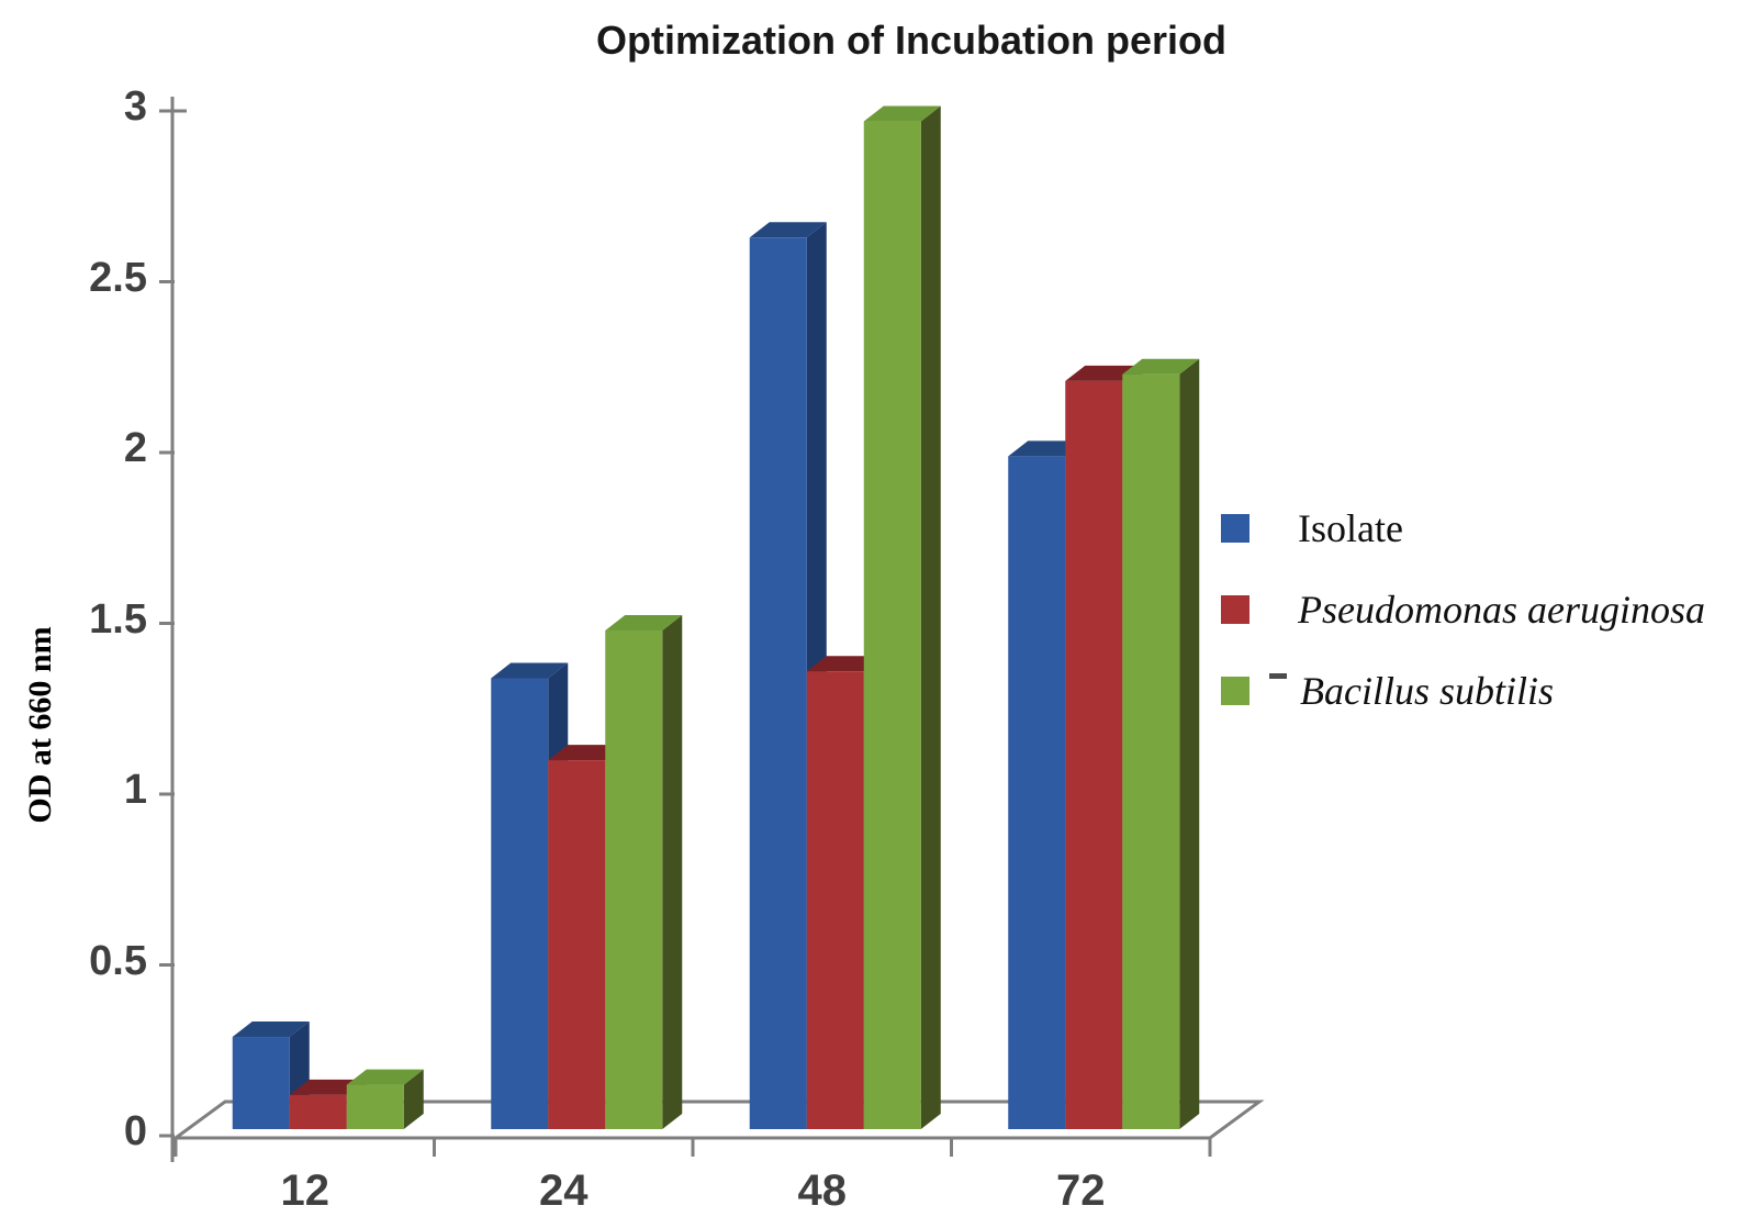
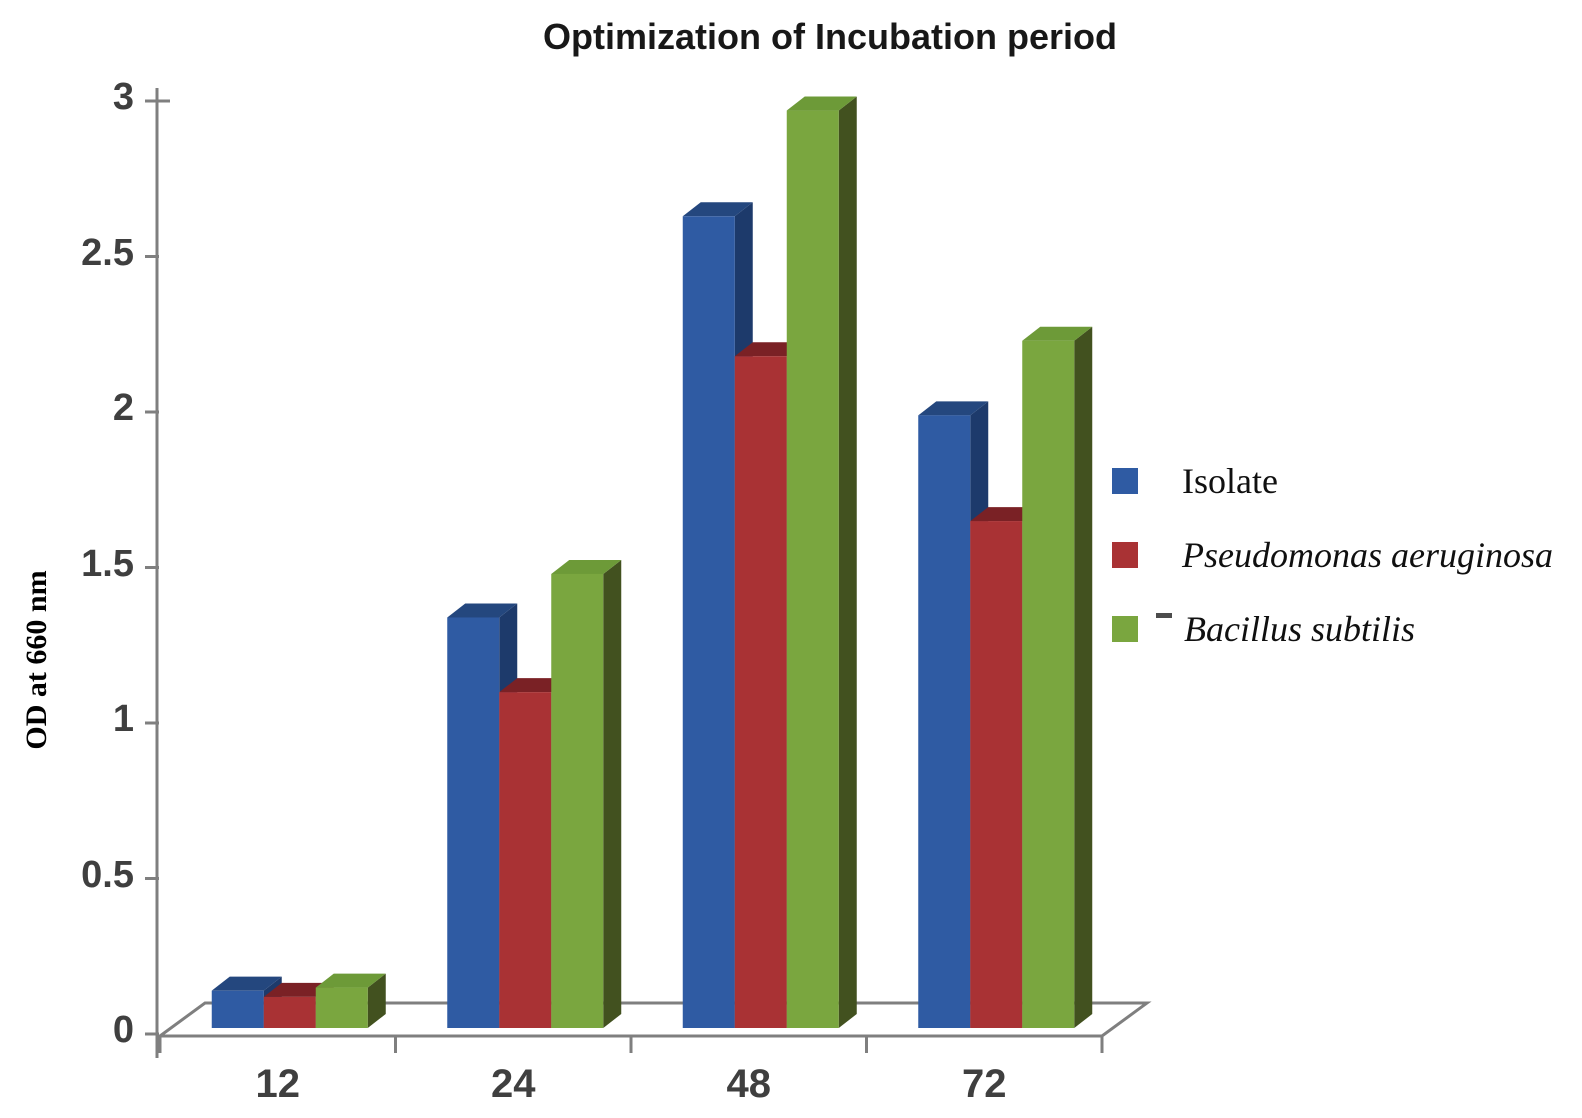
Isolate/12: 0.27 -> 0.12
Pseudomonas aeruginosa/48: 1.34 -> 2.16
Pseudomonas aeruginosa/72: 2.19 -> 1.63
